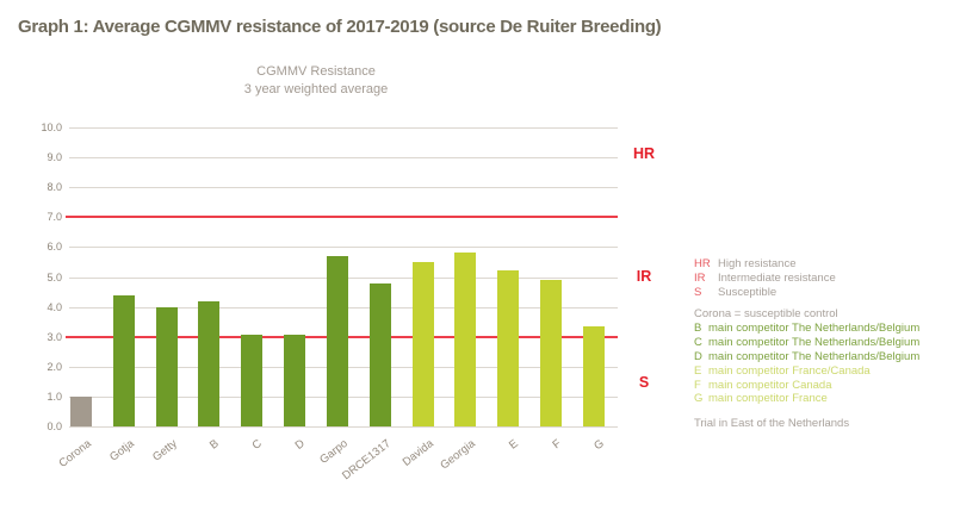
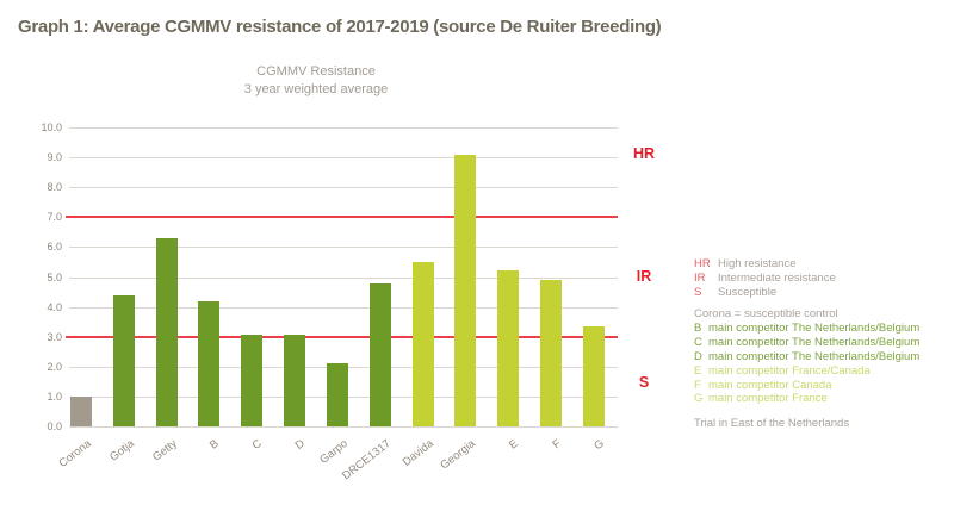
Getty: 4.0 -> 6.3
Garpo: 5.7 -> 2.1
Georgia: 5.8 -> 9.1
